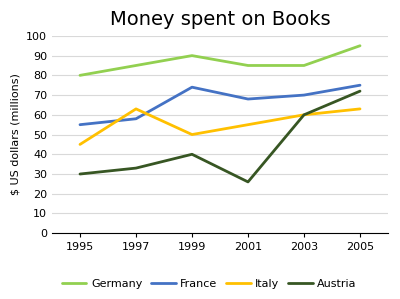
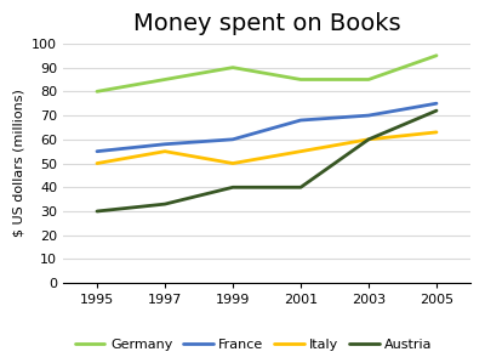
Italy/1995: 45 -> 50
Italy/1997: 63 -> 55
France/1999: 74 -> 60
Austria/2001: 26 -> 40
